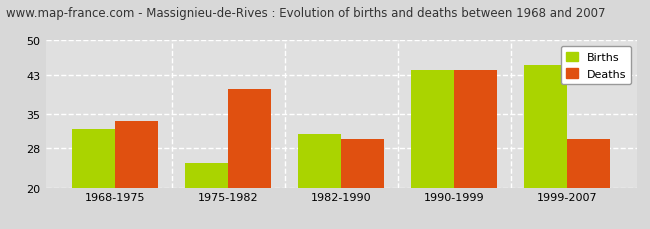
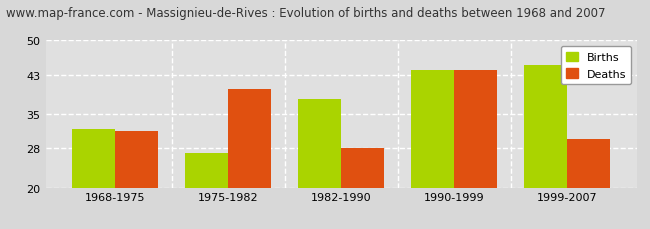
Deaths/1968-1975: 33.5 -> 31.5
Births/1975-1982: 25 -> 27
Births/1982-1990: 31 -> 38
Deaths/1982-1990: 30.0 -> 28.0
